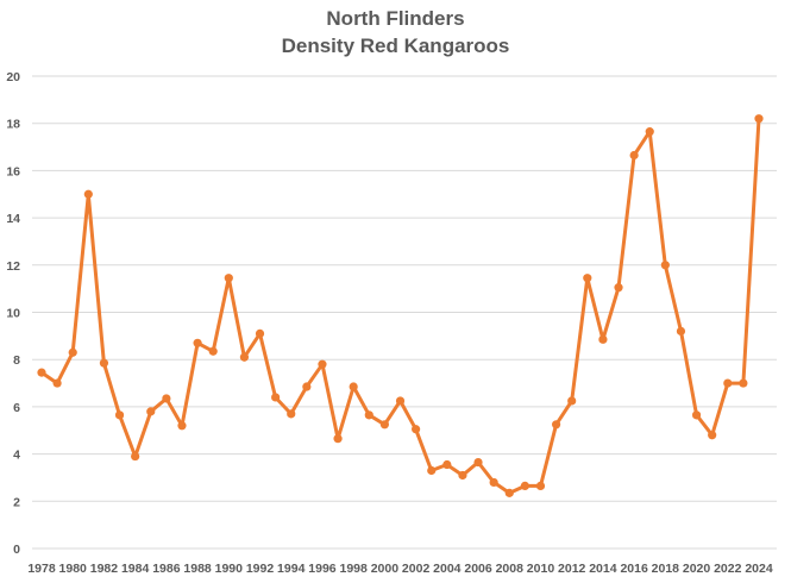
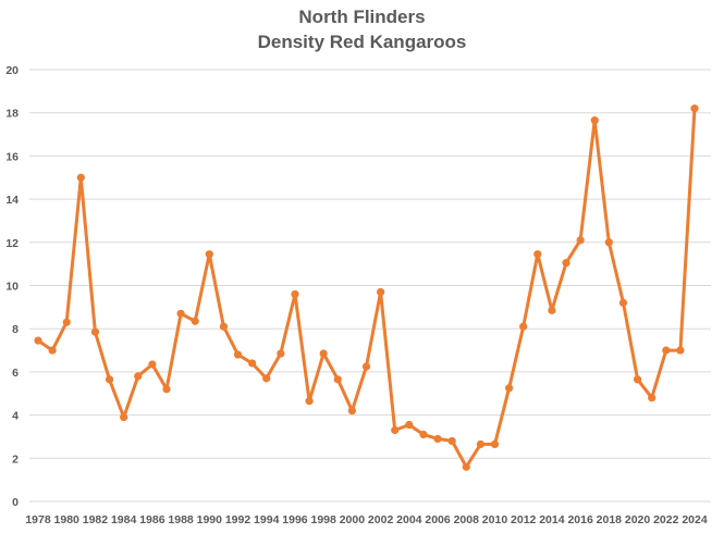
1992: 9.1 -> 6.8
1996: 7.8 -> 9.6
2000: 5.2 -> 4.2
2002: 5.0 -> 9.7
2006: 3.6 -> 2.9
2008: 2.4 -> 1.6
2012: 6.2 -> 8.1
2016: 16.6 -> 12.1
